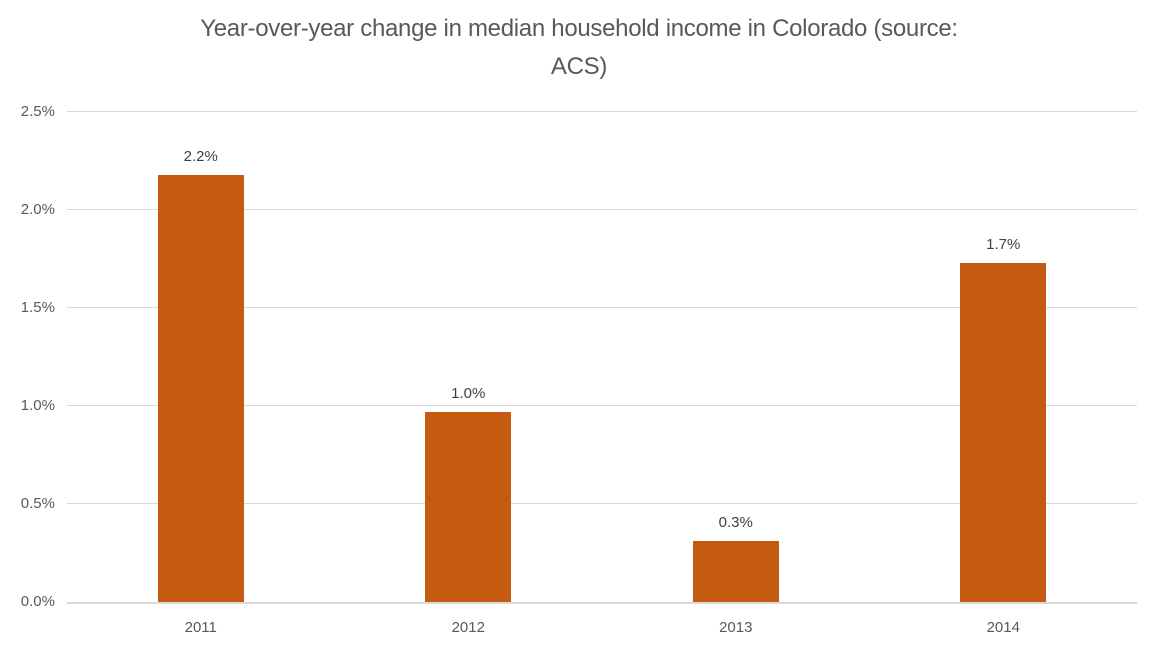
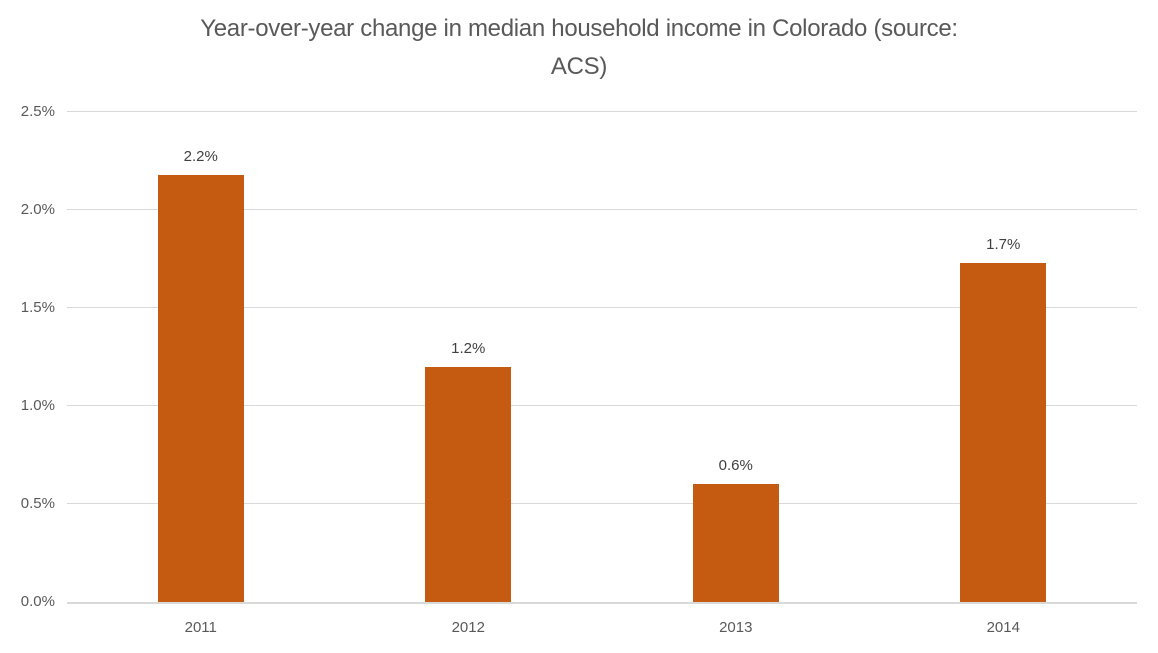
2012: 1.0% -> 1.2%
2013: 0.3% -> 0.6%
